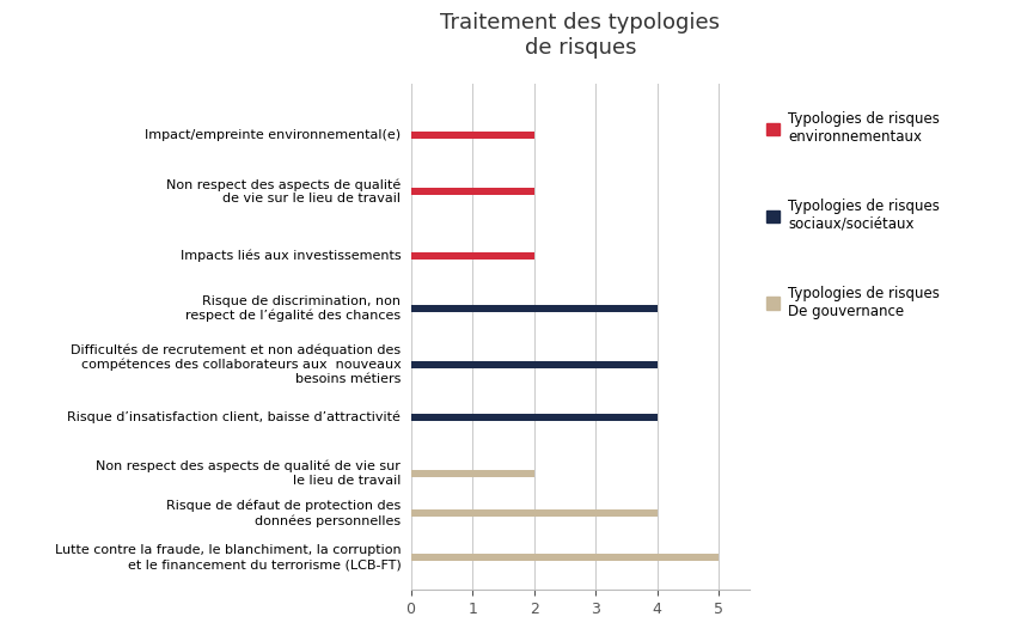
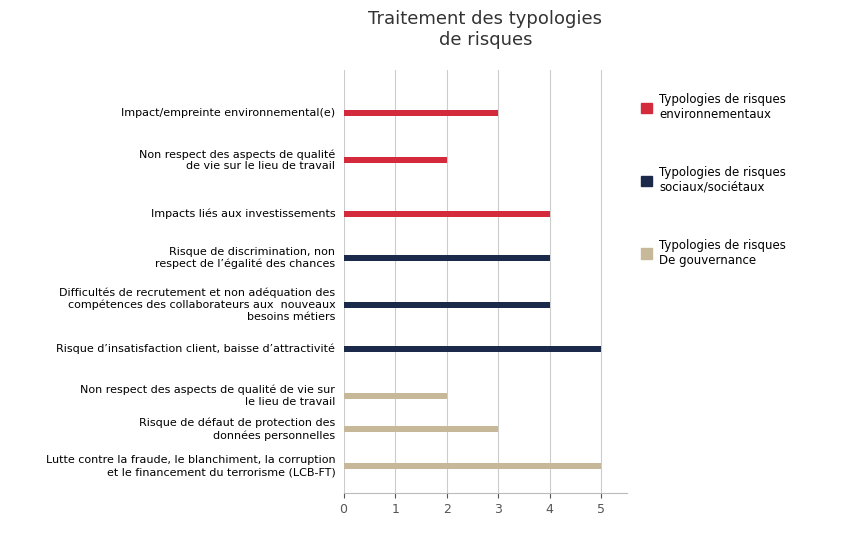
Impact/empreinte environnemental(e): 2 -> 3
Impacts liés aux investissements: 2 -> 4
Risque d’insatisfaction client, baisse d’attractivité: 4 -> 5
Risque de défaut de protection des données personnelles: 4 -> 3
